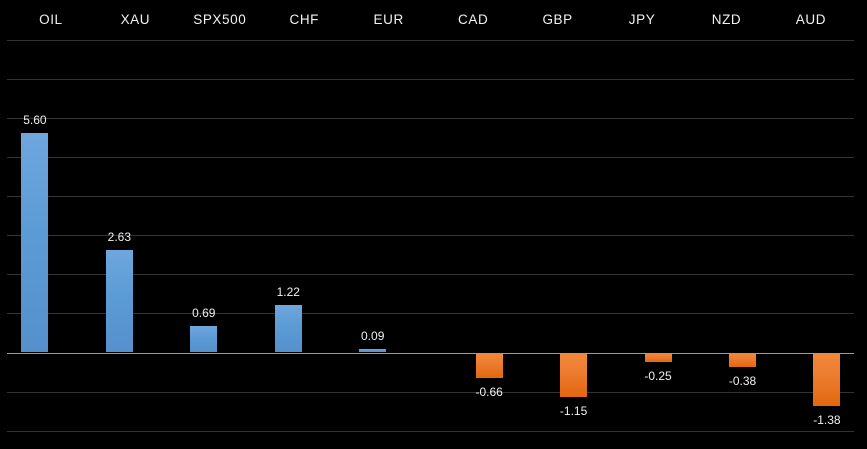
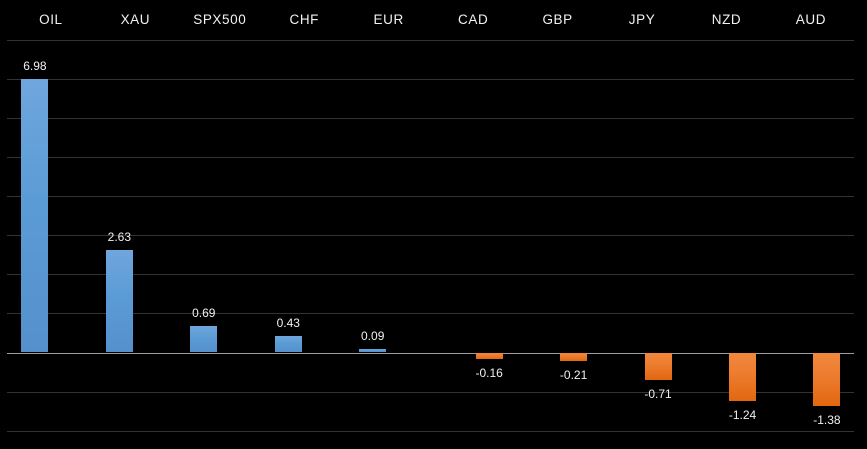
OIL: 5.60 -> 6.98
CHF: 1.22 -> 0.43
CAD: -0.66 -> -0.16
GBP: -1.15 -> -0.21
JPY: -0.25 -> -0.71
NZD: -0.38 -> -1.24
